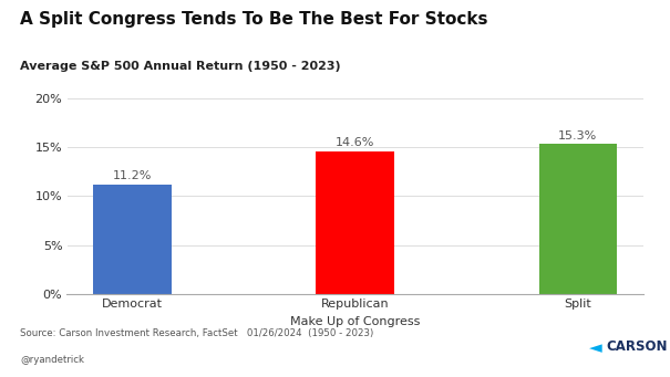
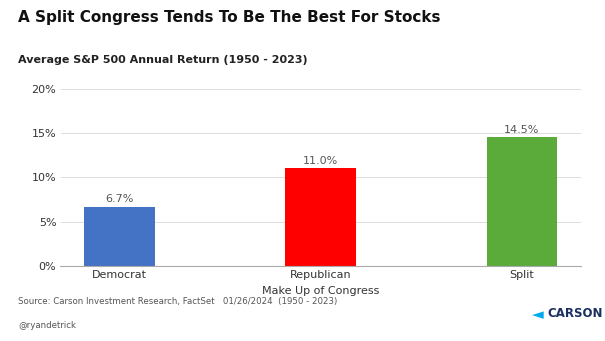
Democrat: 11.2% -> 6.7%
Republican: 14.6% -> 11.0%
Split: 15.3% -> 14.5%
